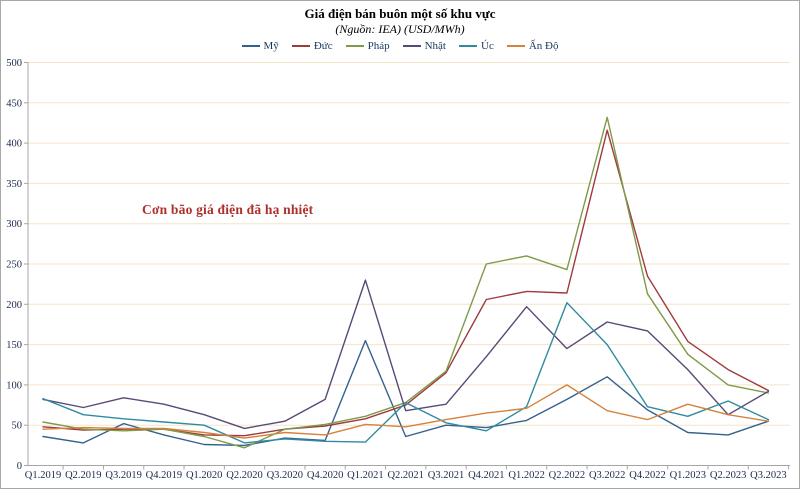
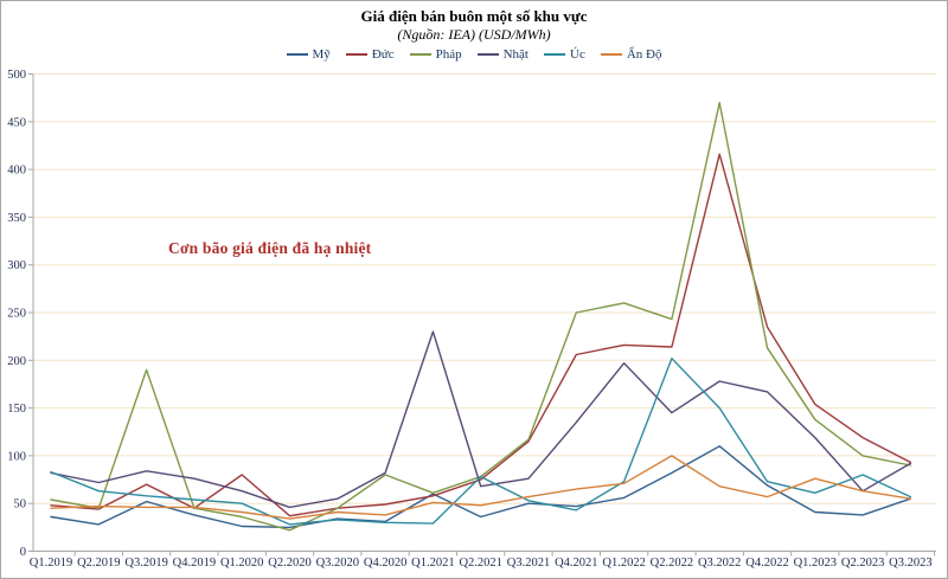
Đức/Q3.2019: 40 -> 70
Pháp/Q3.2019: 40 -> 190
Đức/Q1.2020: 40 -> 80
Pháp/Q4.2020: 50 -> 80
Mỹ/Q1.2021: 160 -> 60
Pháp/Q3.2022: 430 -> 470
